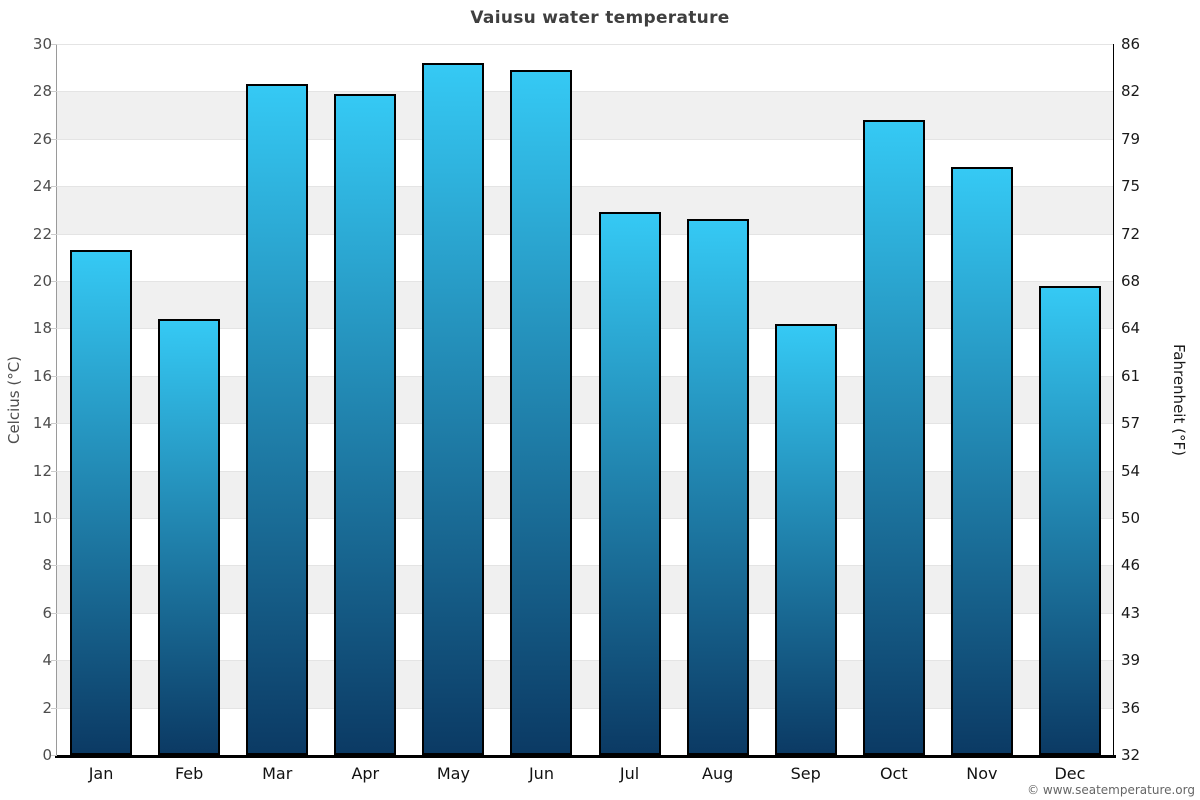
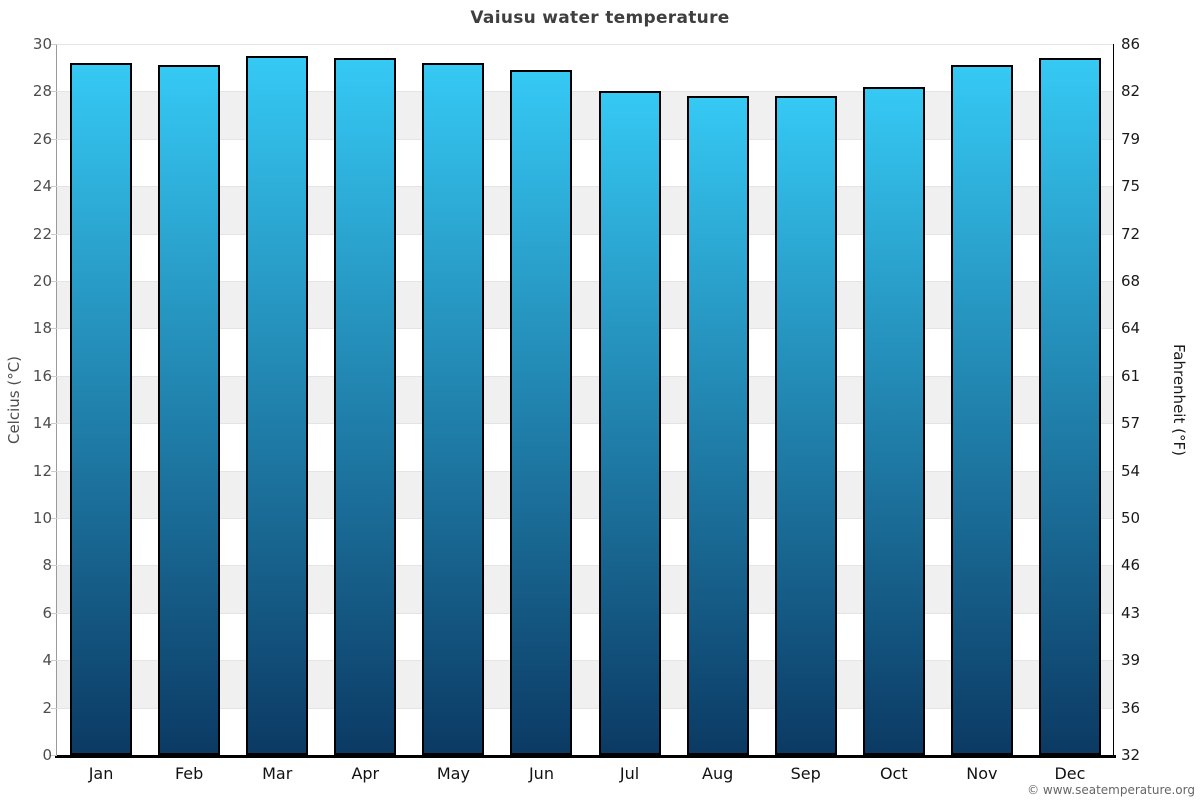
Jan: 21.3 -> 29.2
Feb: 18.4 -> 29.1
Mar: 28.3 -> 29.5
Apr: 27.9 -> 29.4
Jul: 22.9 -> 28.0
Aug: 22.6 -> 27.8
Sep: 18.2 -> 27.8
Oct: 26.8 -> 28.2
Nov: 24.8 -> 29.1
Dec: 19.8 -> 29.4
